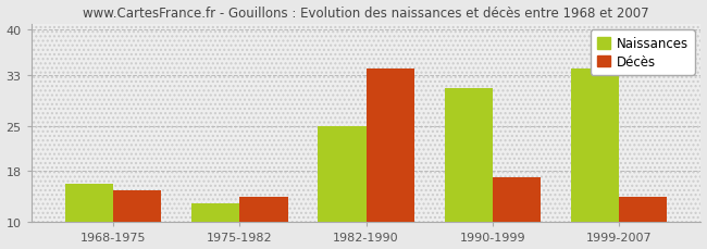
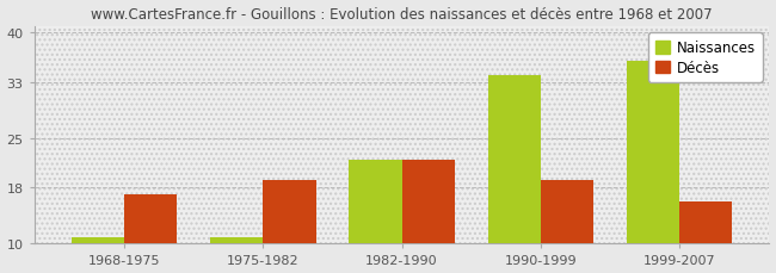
Naissances/1968-1975: 16 -> 11
Décès/1968-1975: 15 -> 17
Naissances/1975-1982: 13 -> 11
Décès/1975-1982: 14 -> 19
Naissances/1982-1990: 25 -> 22
Décès/1982-1990: 34 -> 22
Naissances/1990-1999: 31 -> 34
Décès/1990-1999: 17 -> 19
Naissances/1999-2007: 34 -> 36
Décès/1999-2007: 14 -> 16
